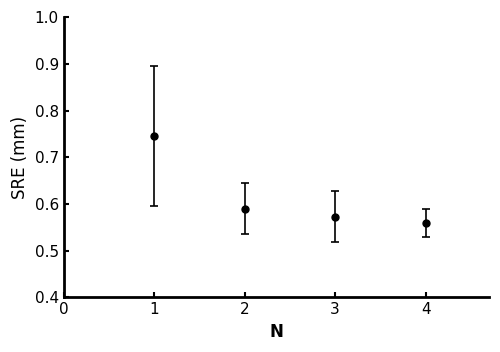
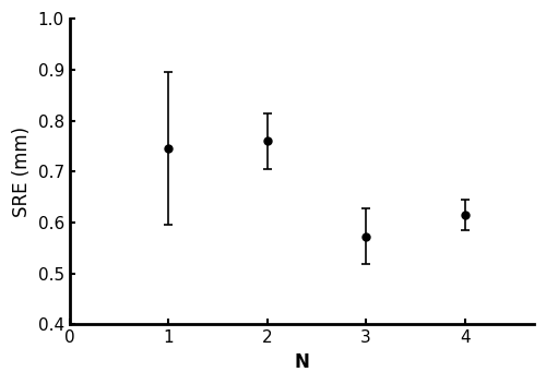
2: 0.590 -> 0.760
4: 0.560 -> 0.615
